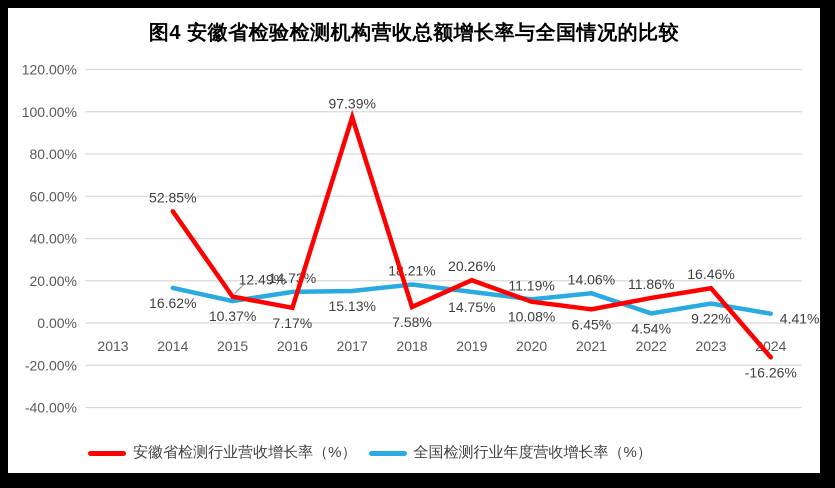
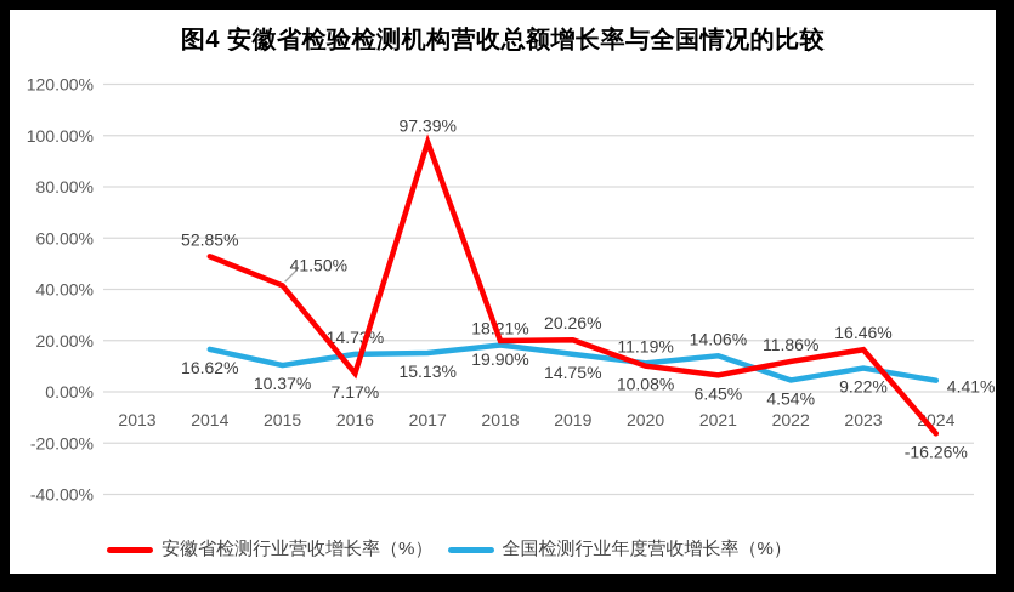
安徽省检测行业营收增长率（%）/2015: 12.49% -> 41.50%
安徽省检测行业营收增长率（%）/2018: 7.58% -> 19.90%
